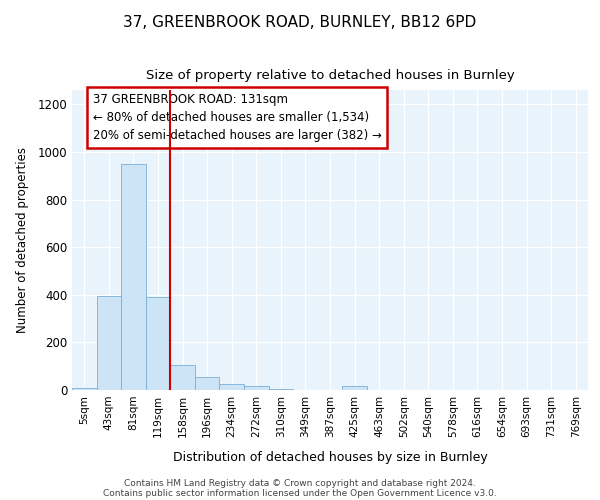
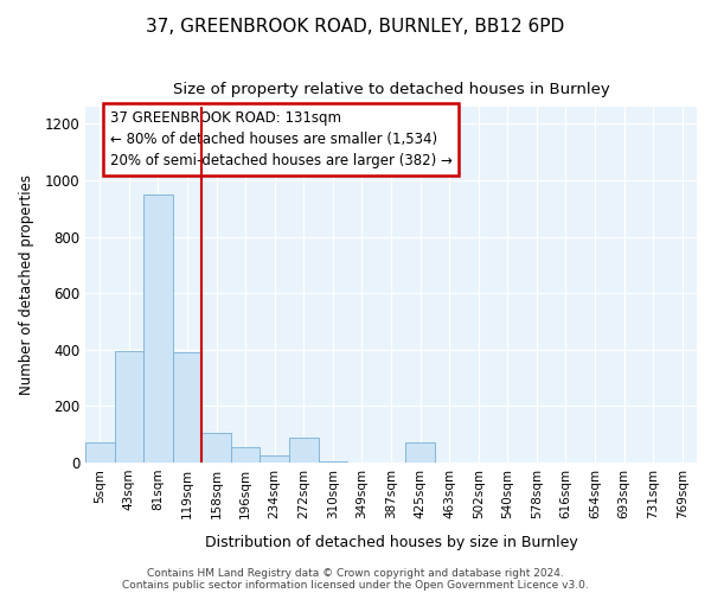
5sqm: 10 -> 70
272sqm: 15 -> 90
425sqm: 15 -> 70
